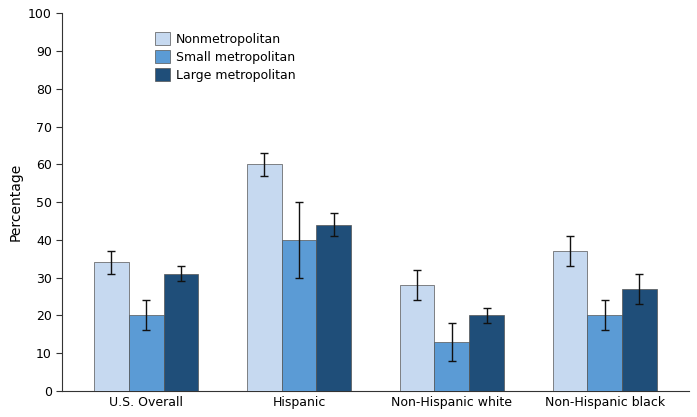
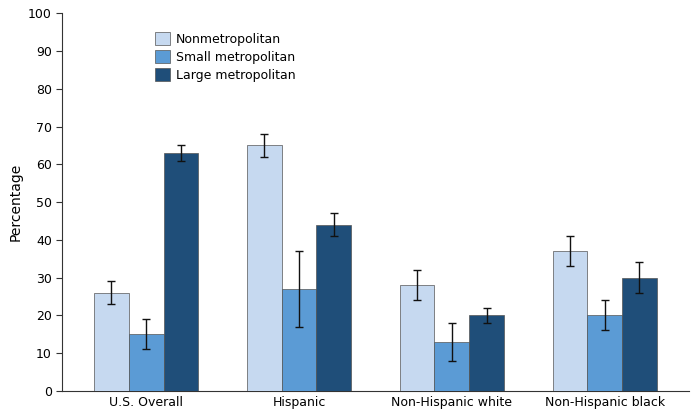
Nonmetropolitan/U.S. Overall: 34 -> 26
Small metropolitan/U.S. Overall: 20 -> 15
Large metropolitan/U.S. Overall: 31 -> 63
Nonmetropolitan/Hispanic: 60 -> 65
Small metropolitan/Hispanic: 40 -> 27
Large metropolitan/Non-Hispanic black: 27 -> 30
